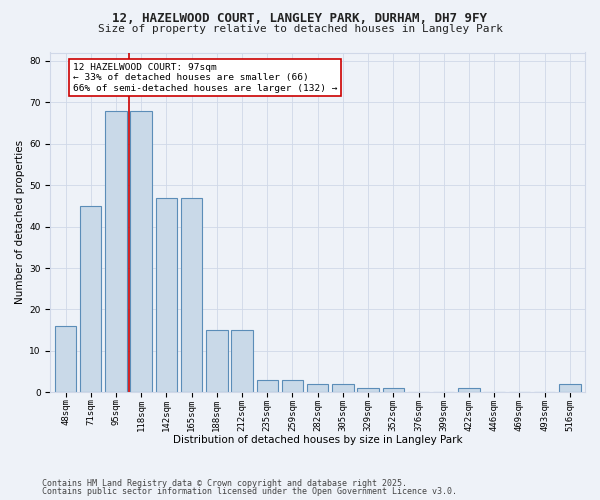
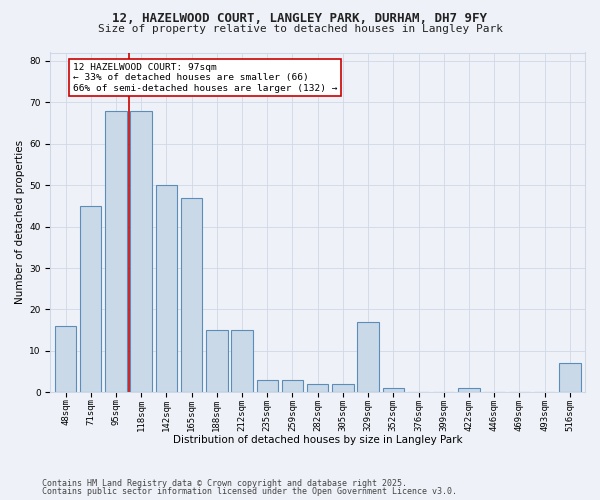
142sqm: 47 -> 50
329sqm: 1 -> 17
516sqm: 2 -> 7
